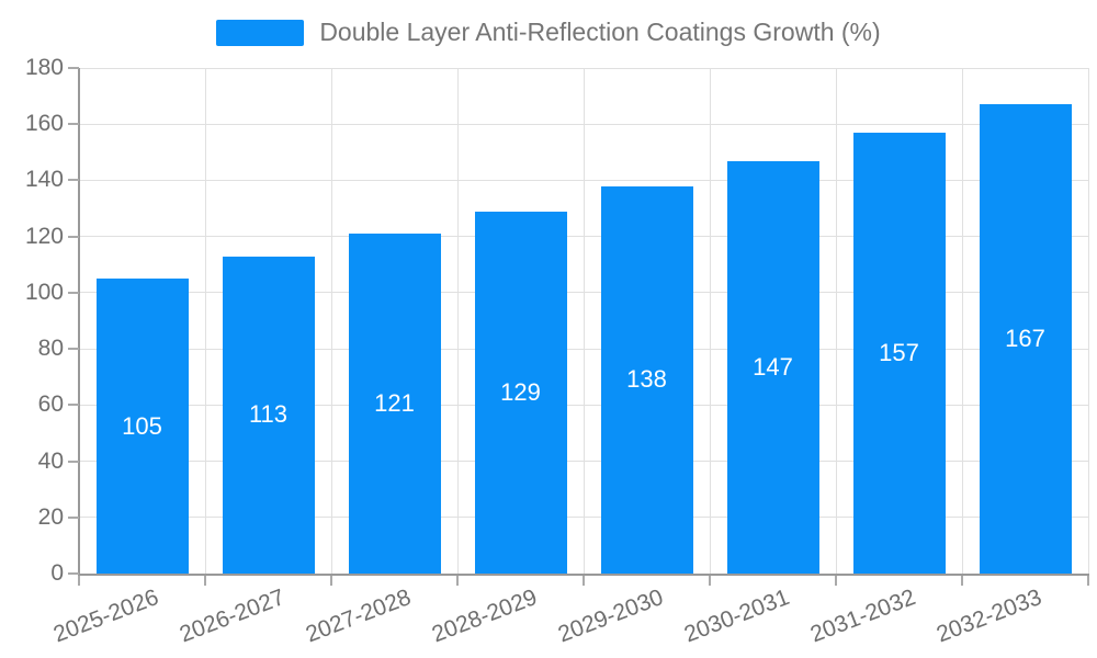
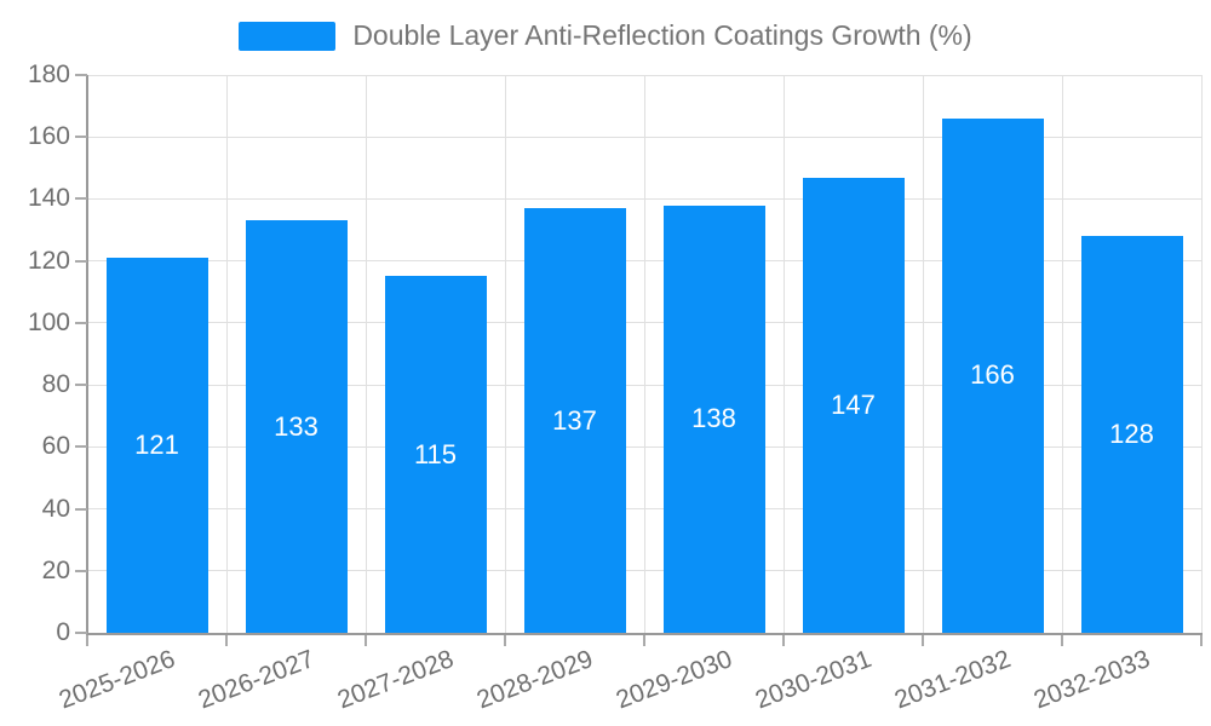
2025-2026: 105 -> 121
2026-2027: 113 -> 133
2027-2028: 121 -> 115
2028-2029: 129 -> 137
2031-2032: 157 -> 166
2032-2033: 167 -> 128
